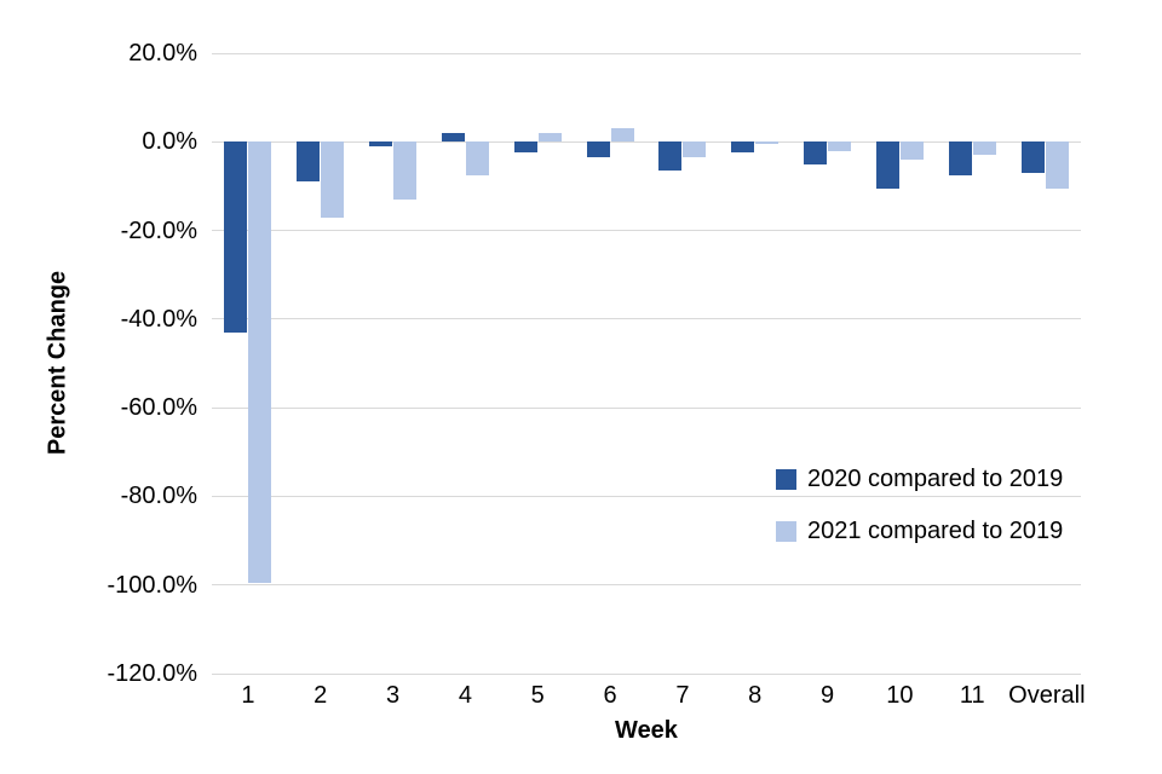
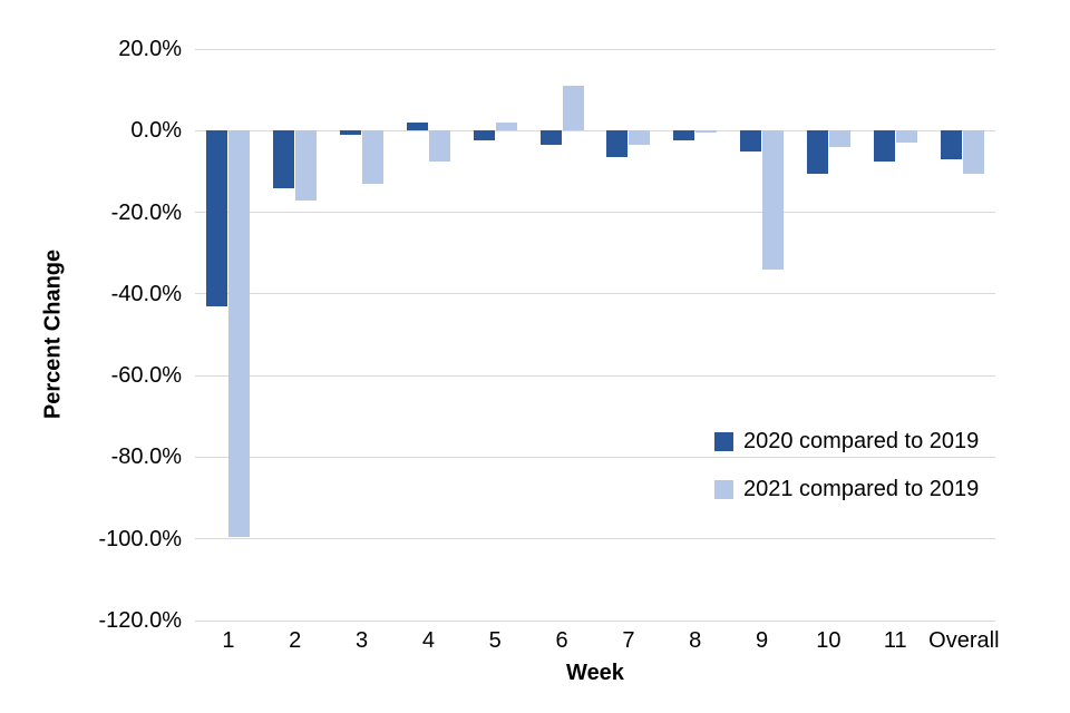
2020 compared to 2019/2: -9% -> -14%
2021 compared to 2019/6: 3% -> 11%
2021 compared to 2019/9: -2% -> -34%
